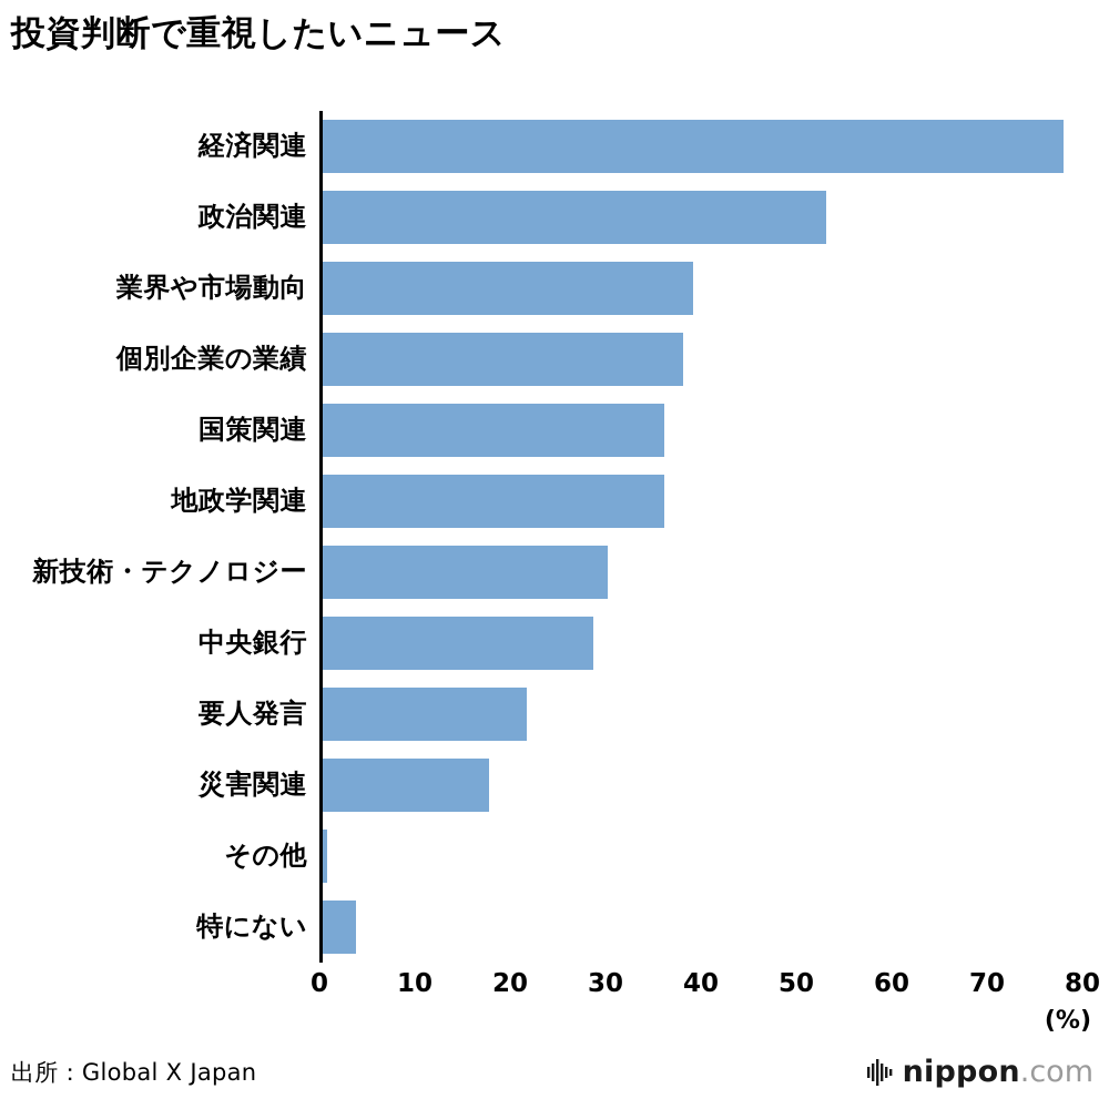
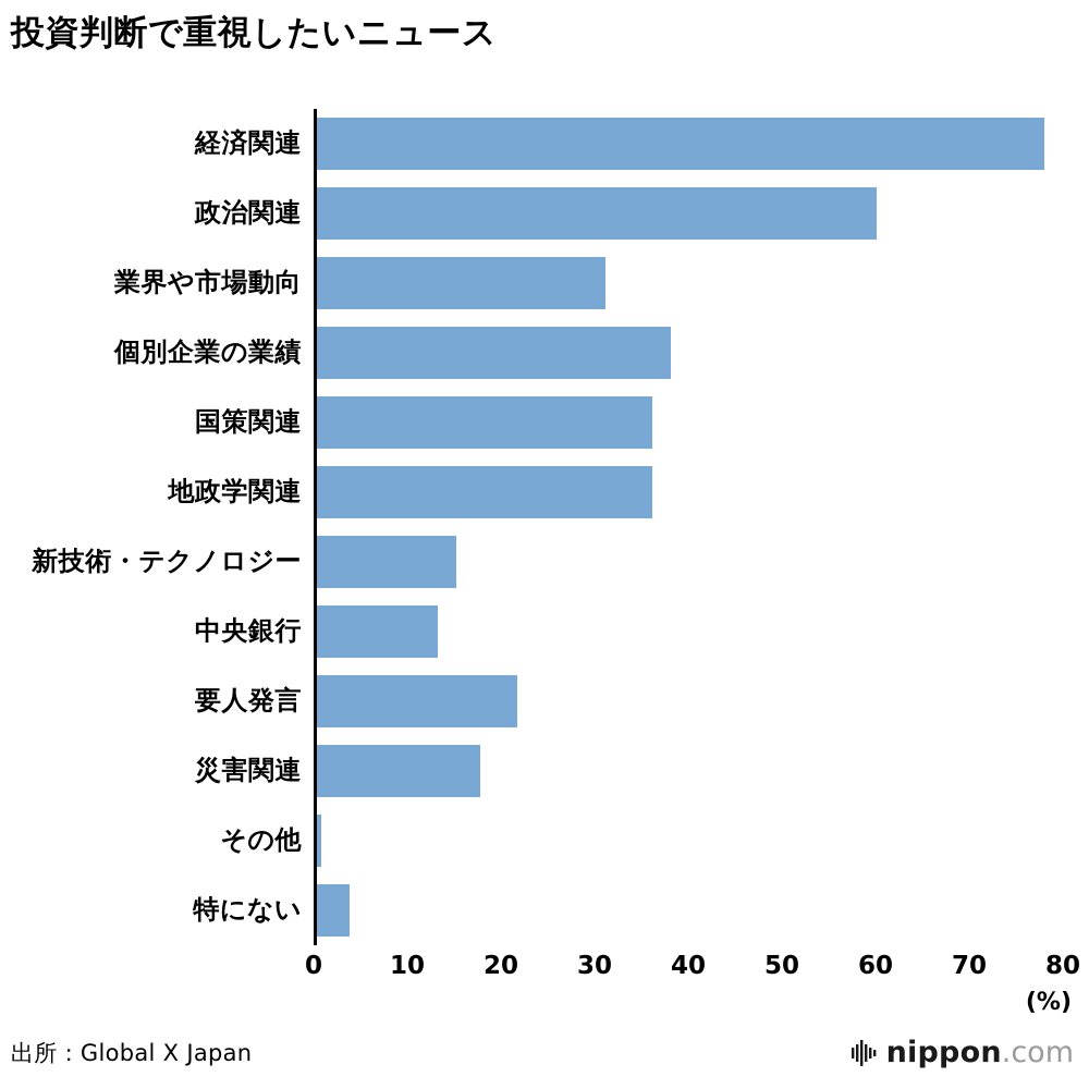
政治関連: 53 -> 60
業界や市場動向: 39 -> 31
新技術・テクノロジー: 30 -> 15
中央銀行: 28 -> 13
